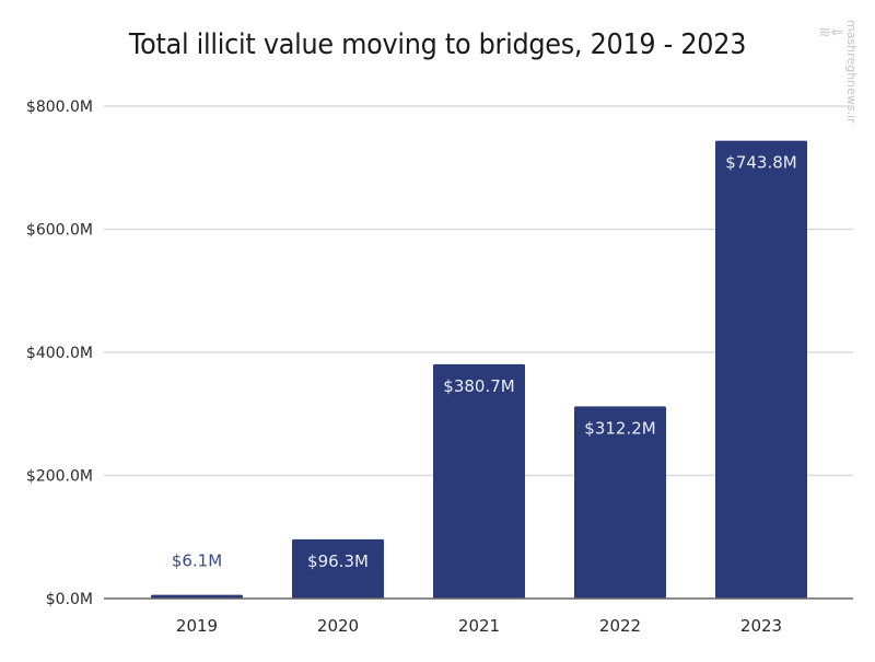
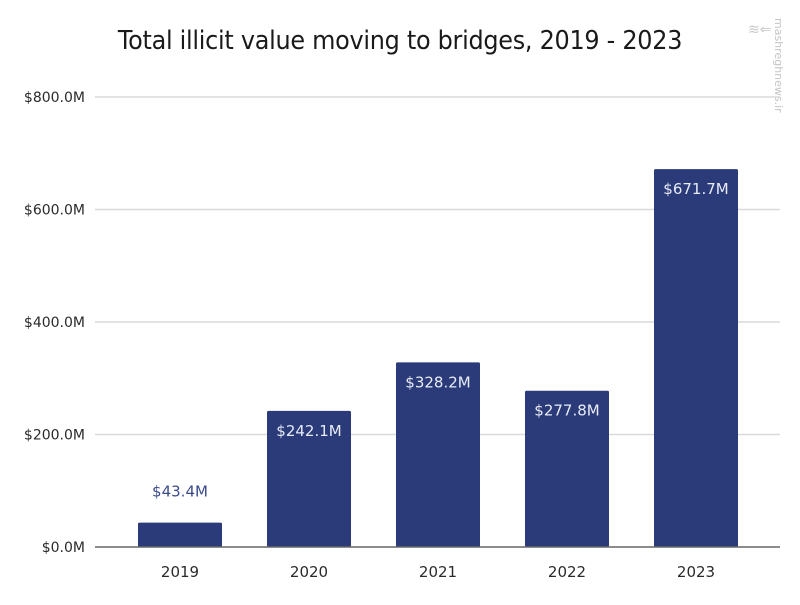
2019: $6.1M -> $43.4M
2020: $96.3M -> $242.1M
2021: $380.7M -> $328.2M
2022: $312.2M -> $277.8M
2023: $743.8M -> $671.7M
